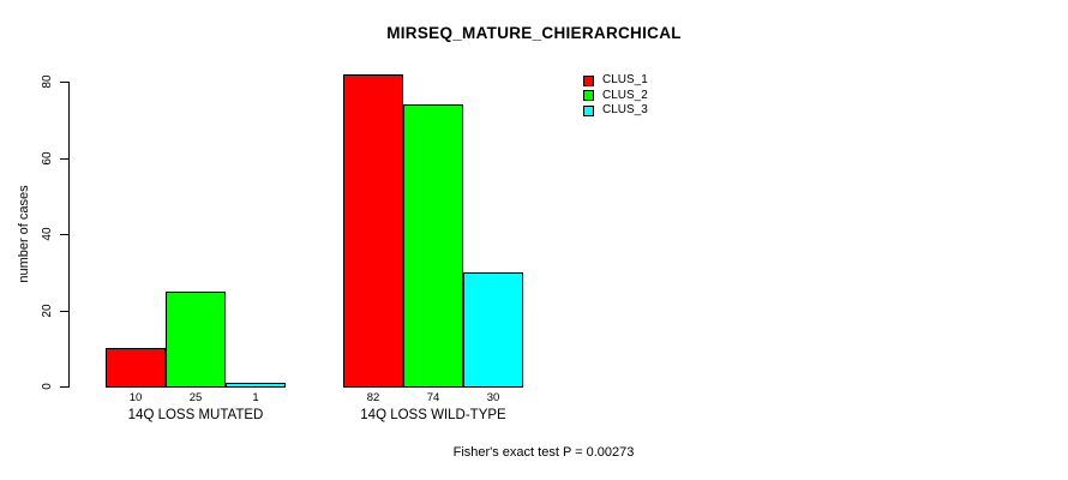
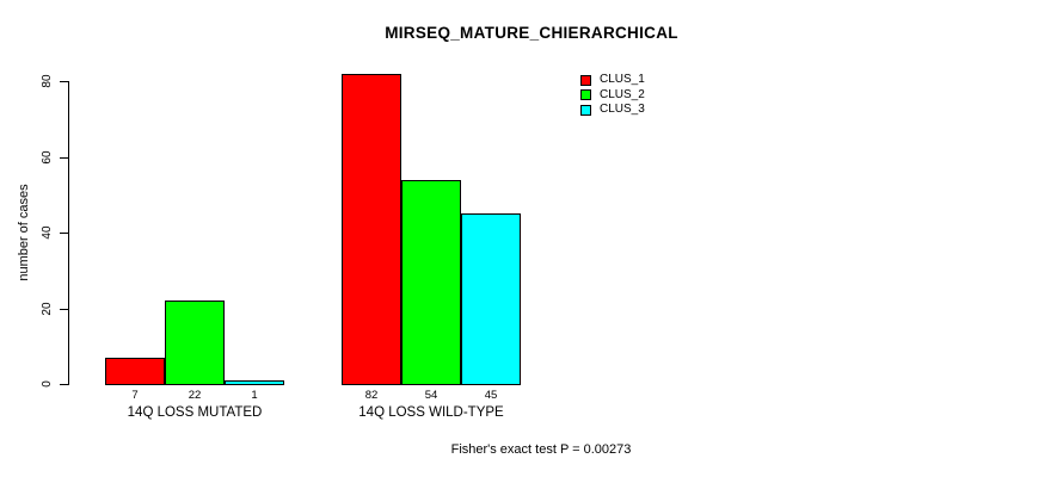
CLUS_1/14Q LOSS MUTATED: 10 -> 7
CLUS_2/14Q LOSS MUTATED: 25 -> 22
CLUS_2/14Q LOSS WILD-TYPE: 74 -> 54
CLUS_3/14Q LOSS WILD-TYPE: 30 -> 45
